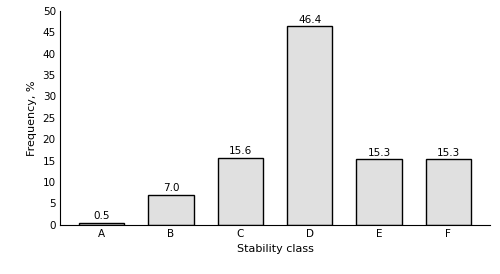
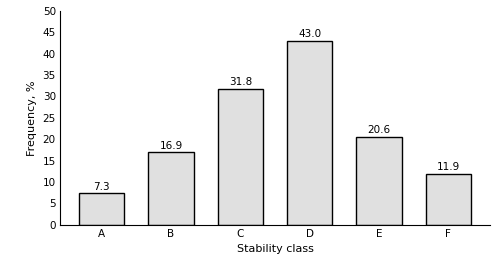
A: 0.5 -> 7.3
B: 7.0 -> 16.9
C: 15.6 -> 31.8
D: 46.4 -> 43.0
E: 15.3 -> 20.6
F: 15.3 -> 11.9
